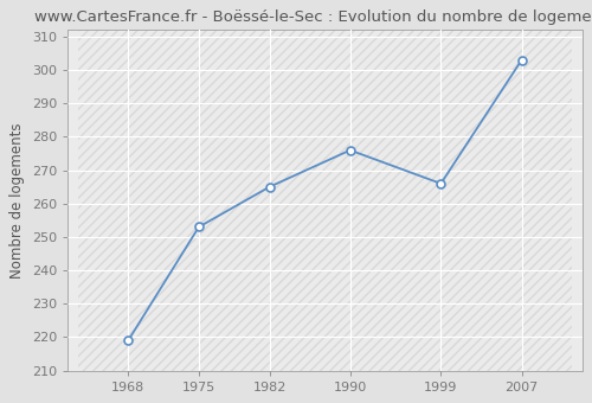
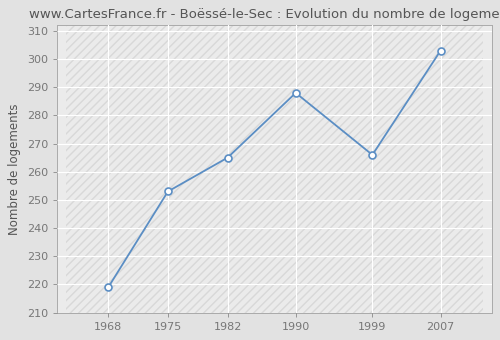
1990: 276 -> 288
